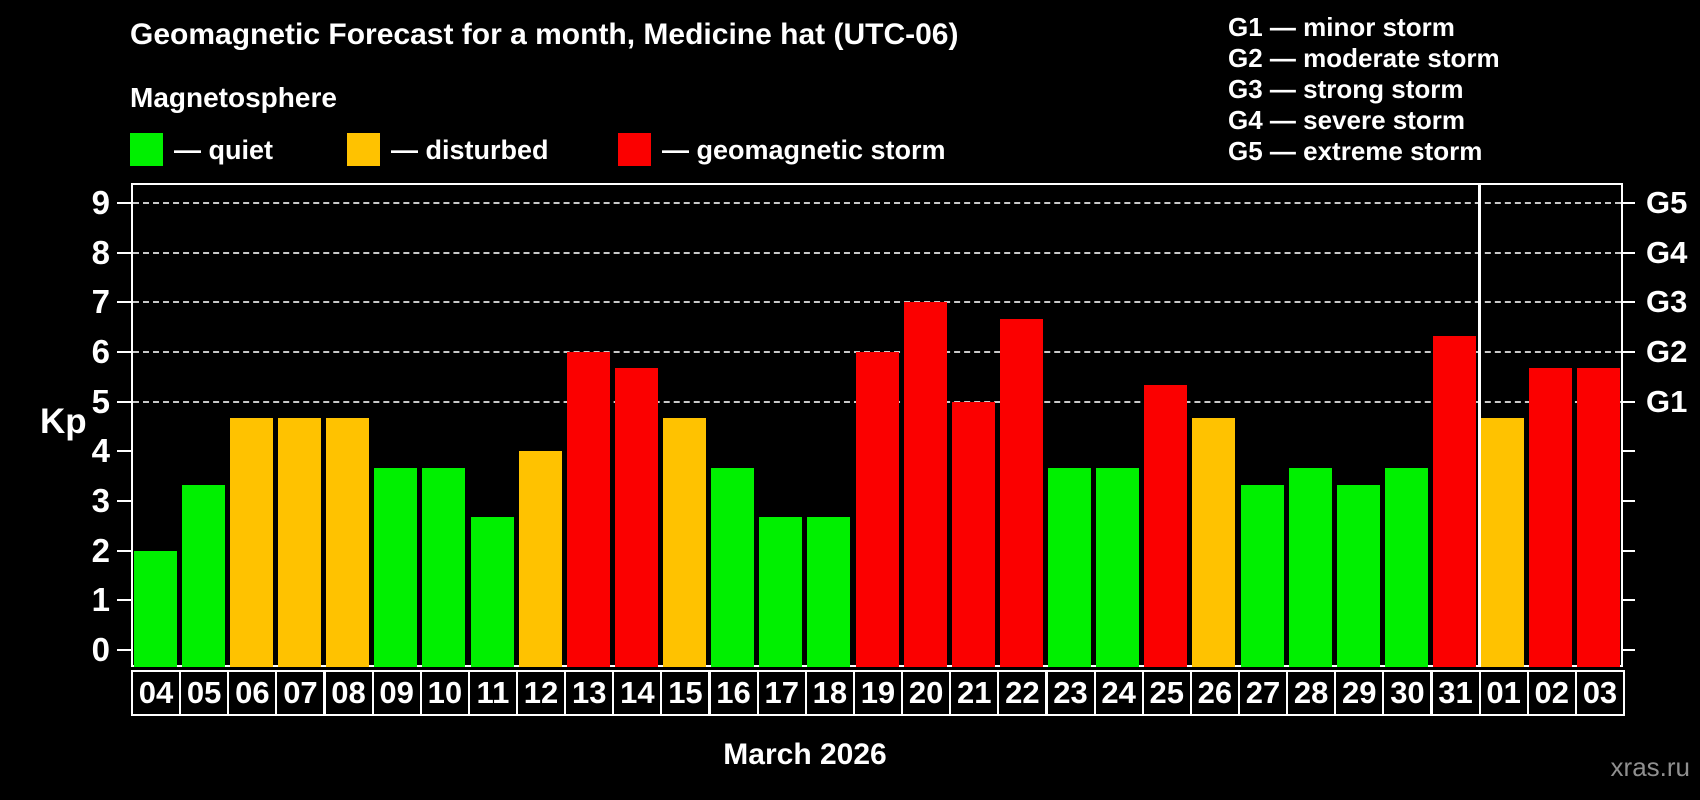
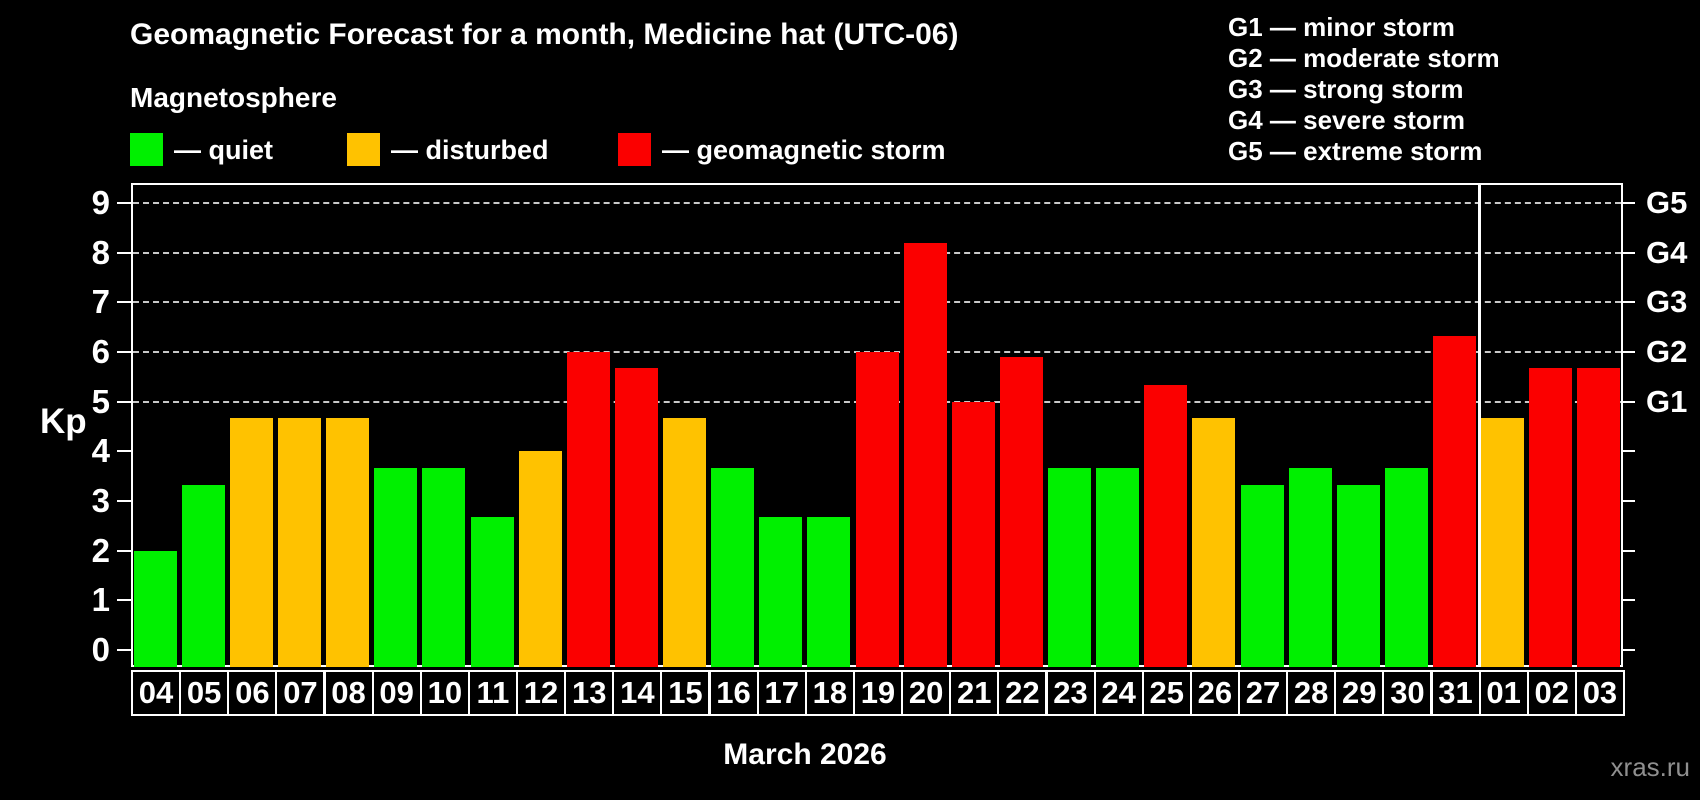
20: 7.0 -> 8.2
22: 6.7 -> 5.9
